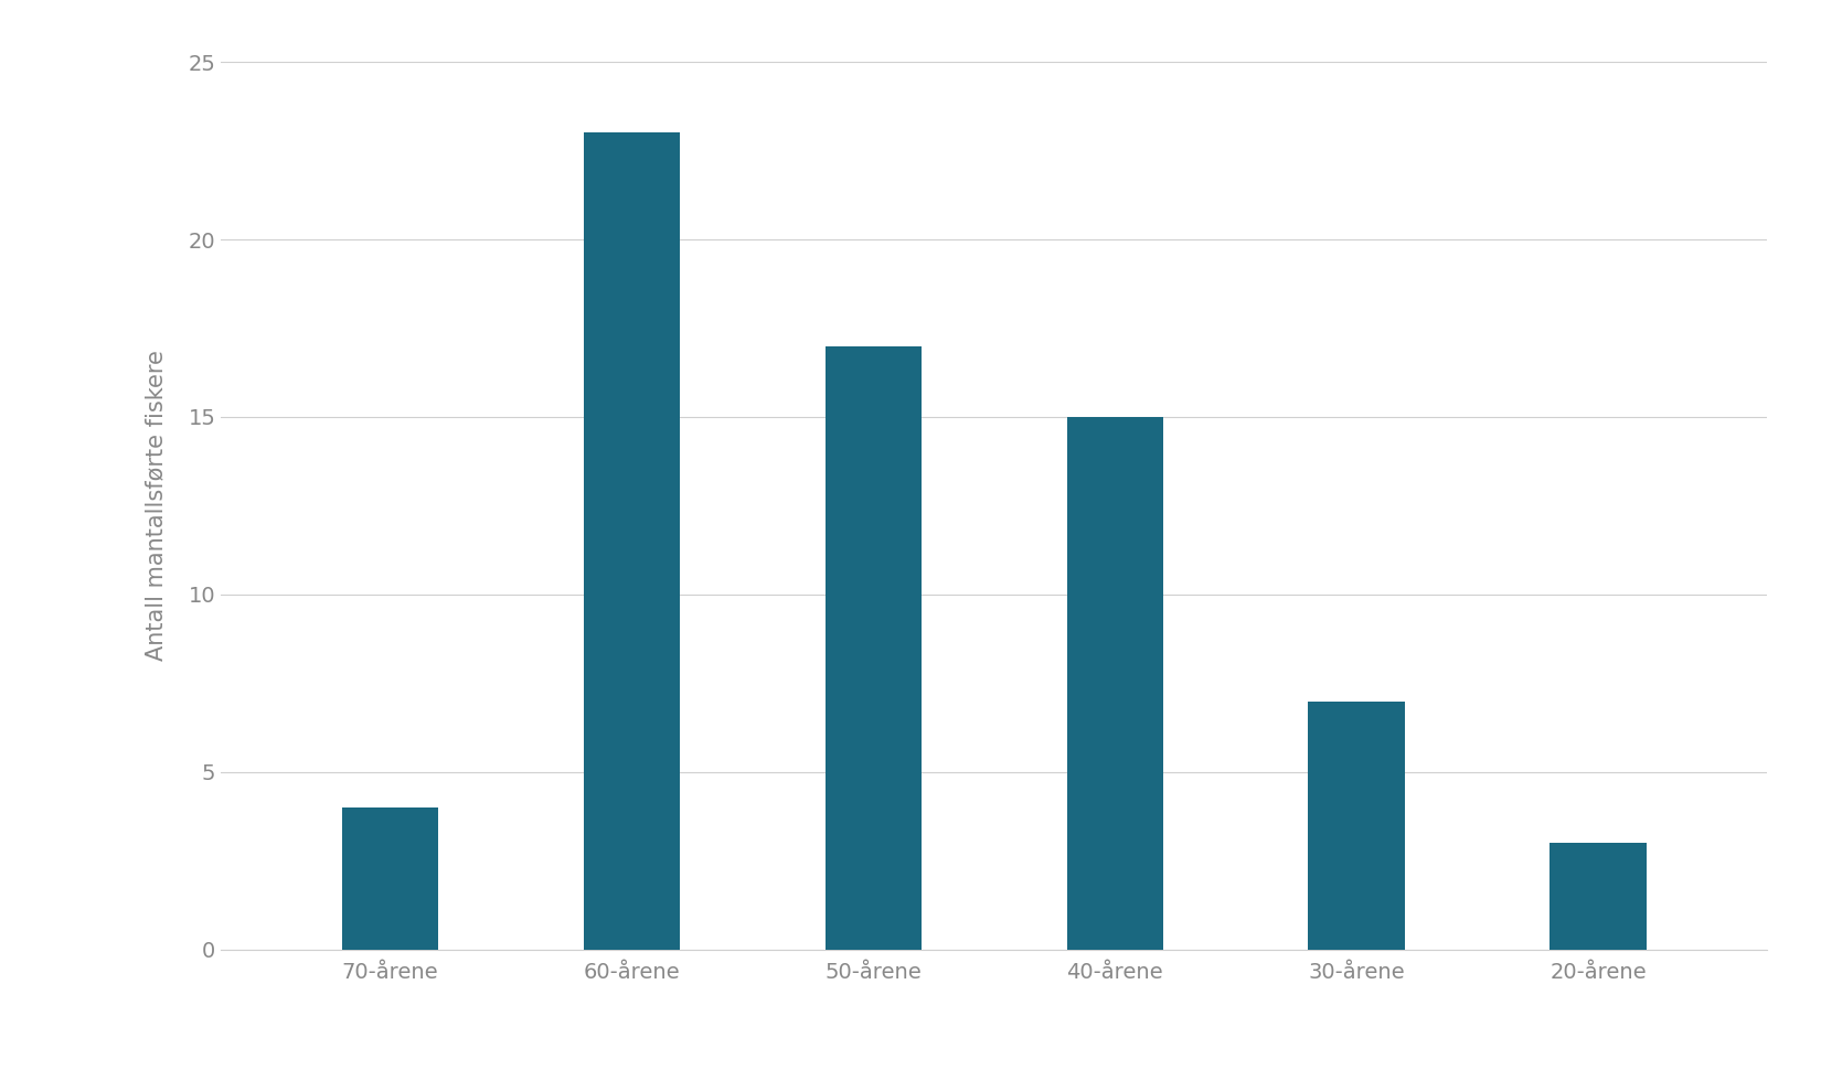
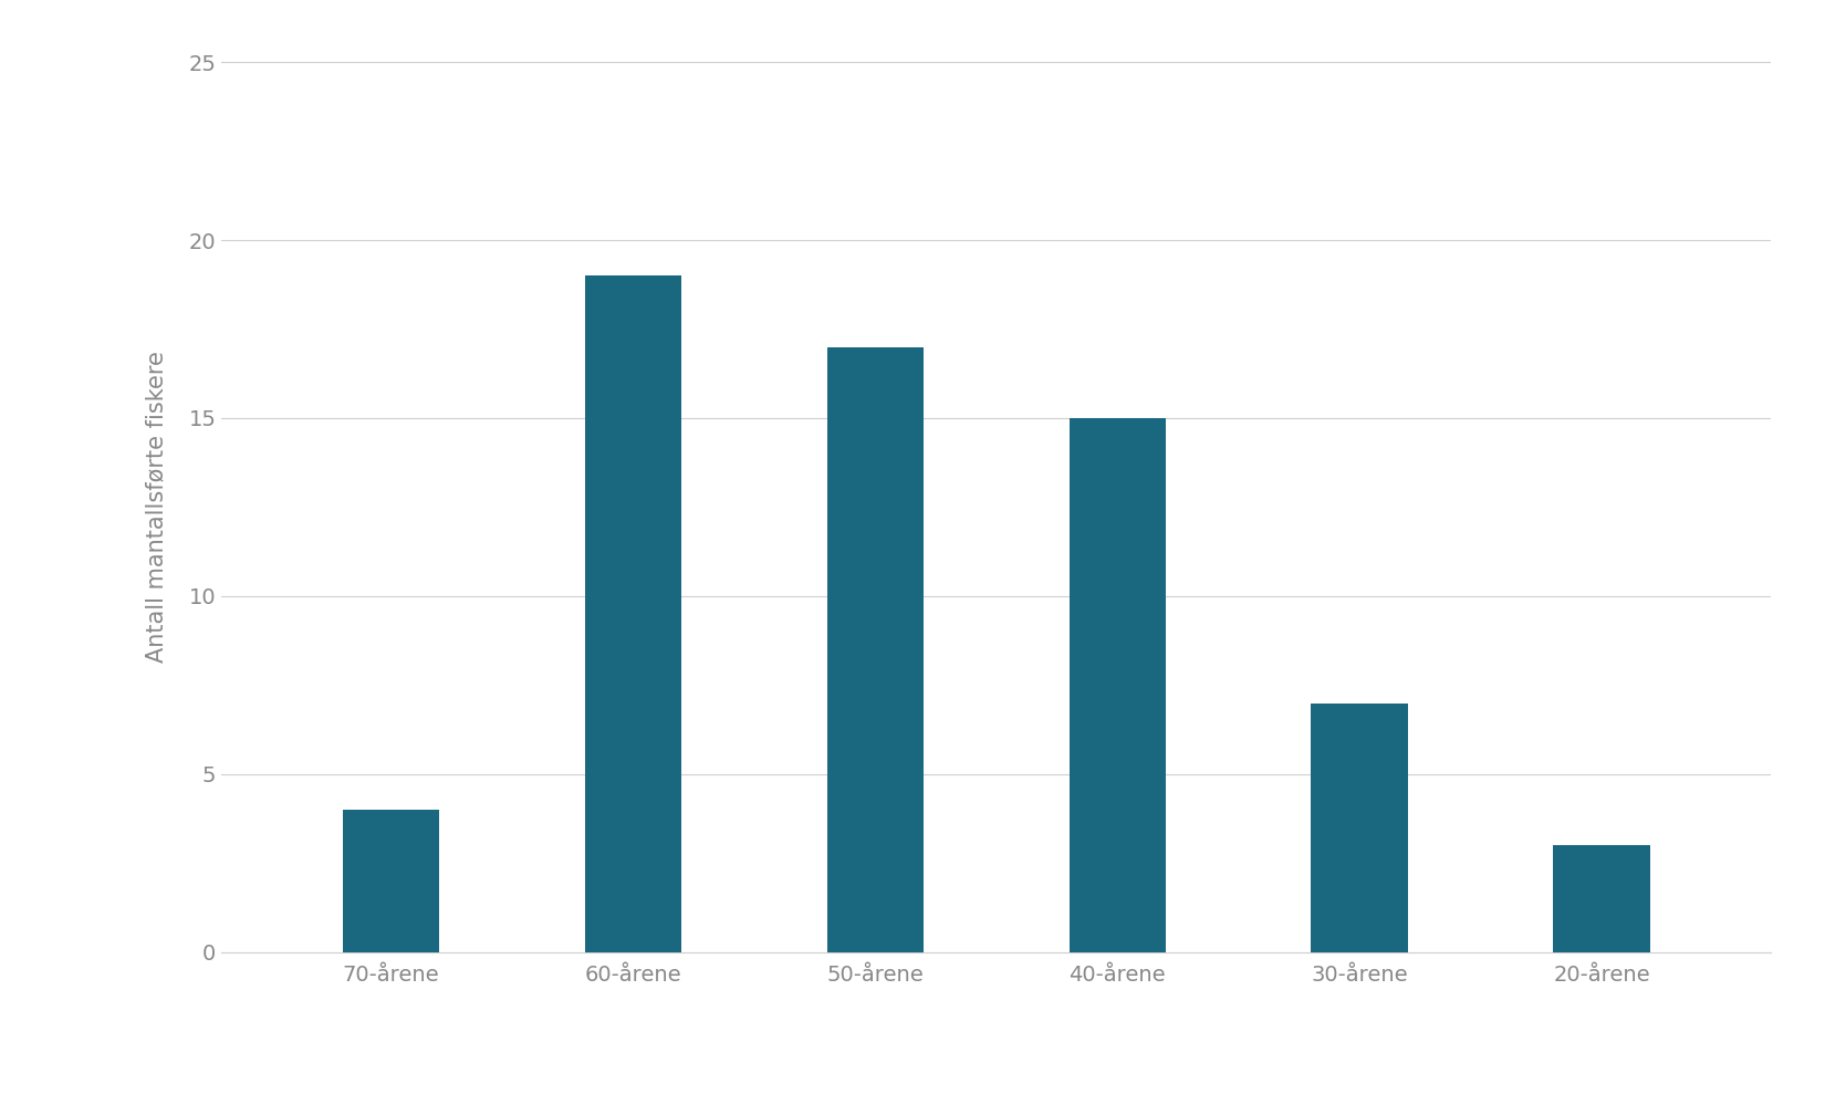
60-årene: 23 -> 19
